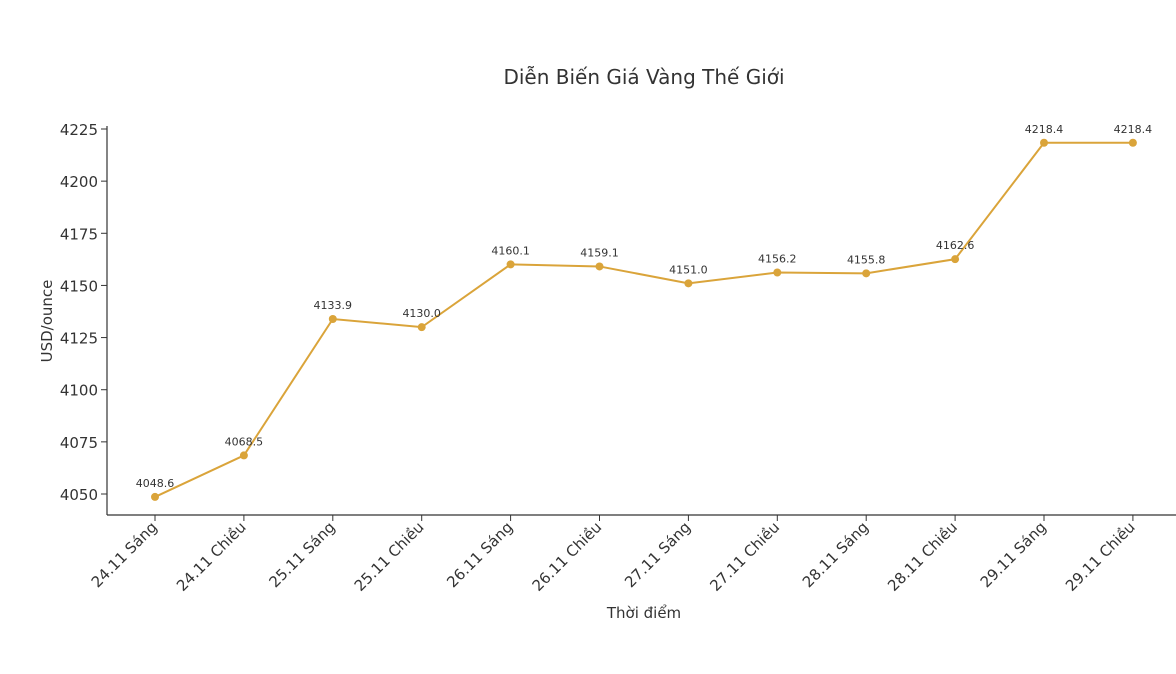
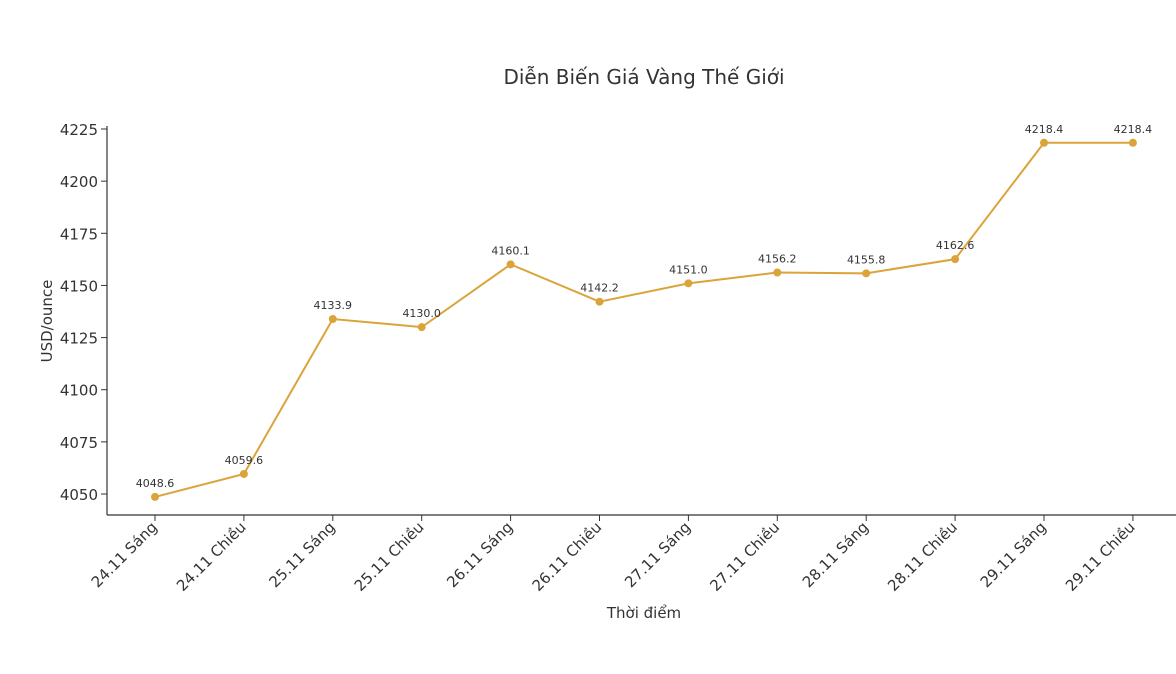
24.11 Chiều: 4068.5 -> 4059.6
26.11 Chiều: 4159.1 -> 4142.2
